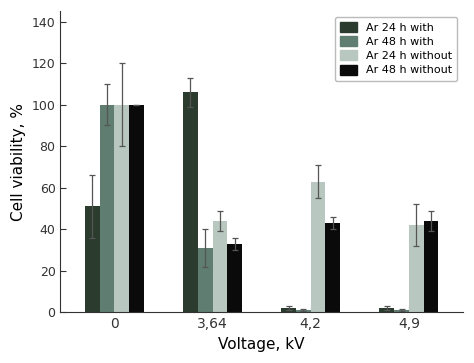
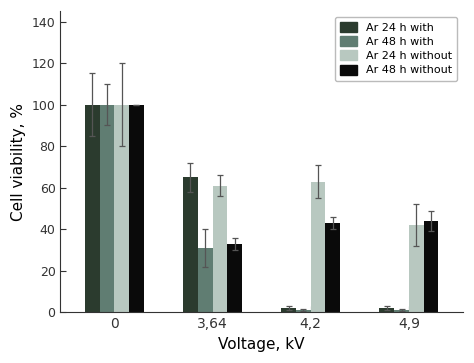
Ar 24 h with/0: 51 -> 100
Ar 24 h with/3,64: 106 -> 65
Ar 24 h without/3,64: 44 -> 61
